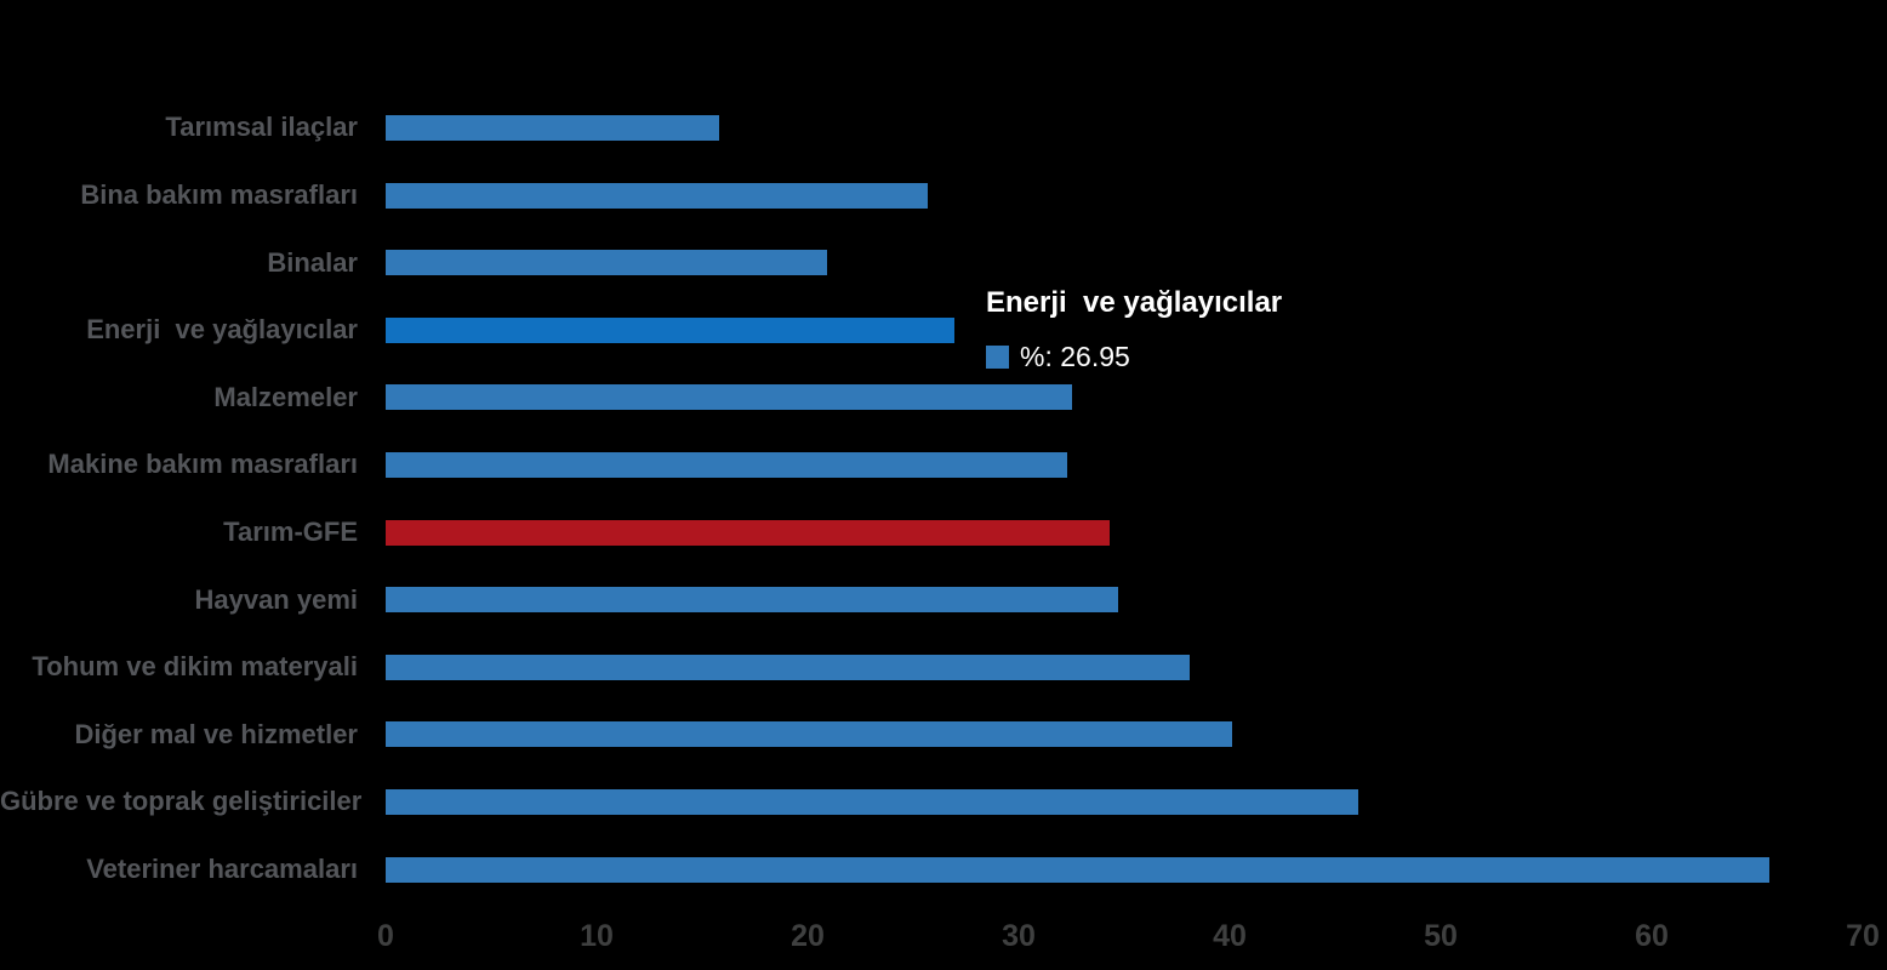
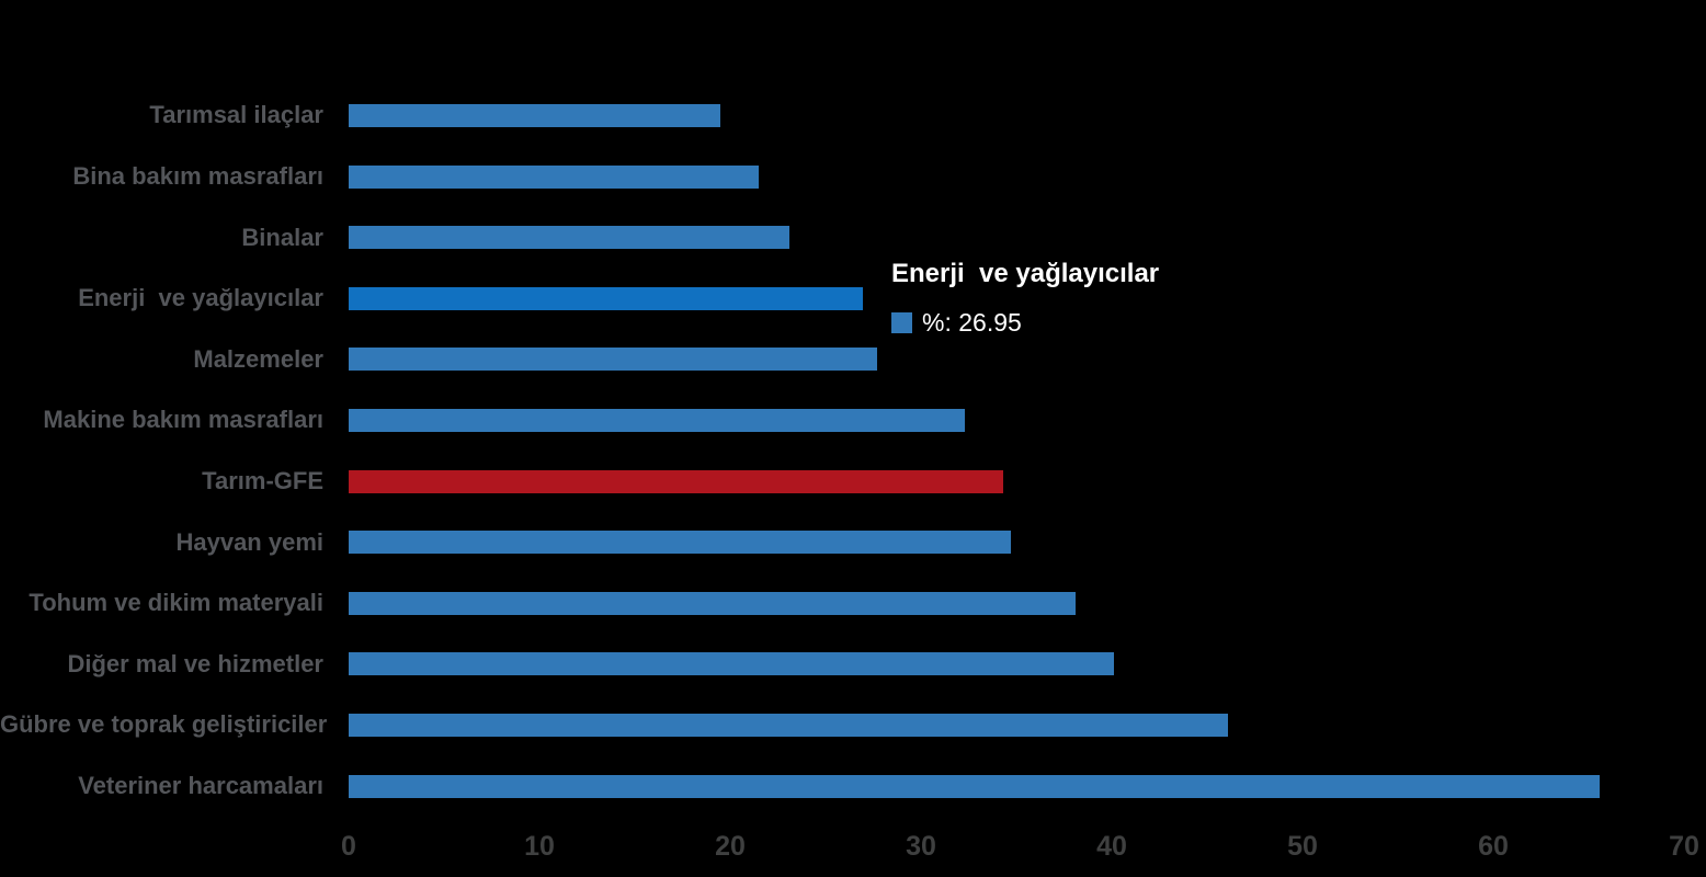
Tarımsal ilaçlar: 15.8 -> 19.5
Bina bakım masrafları: 25.7 -> 21.5
Binalar: 20.9 -> 23.1
Malzemeler: 32.5 -> 27.7
